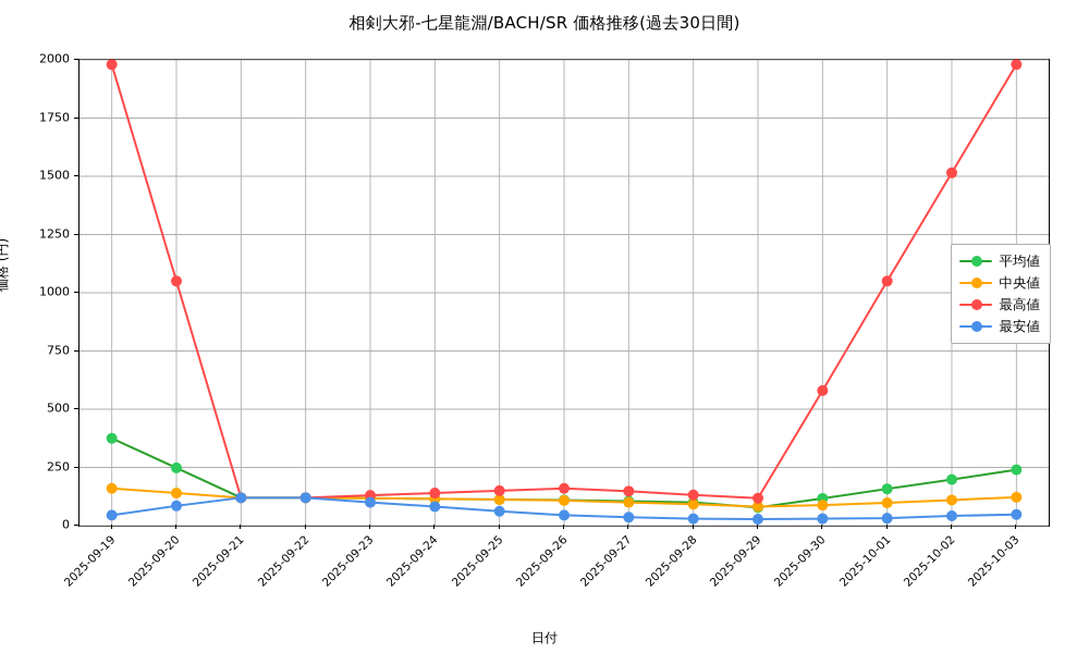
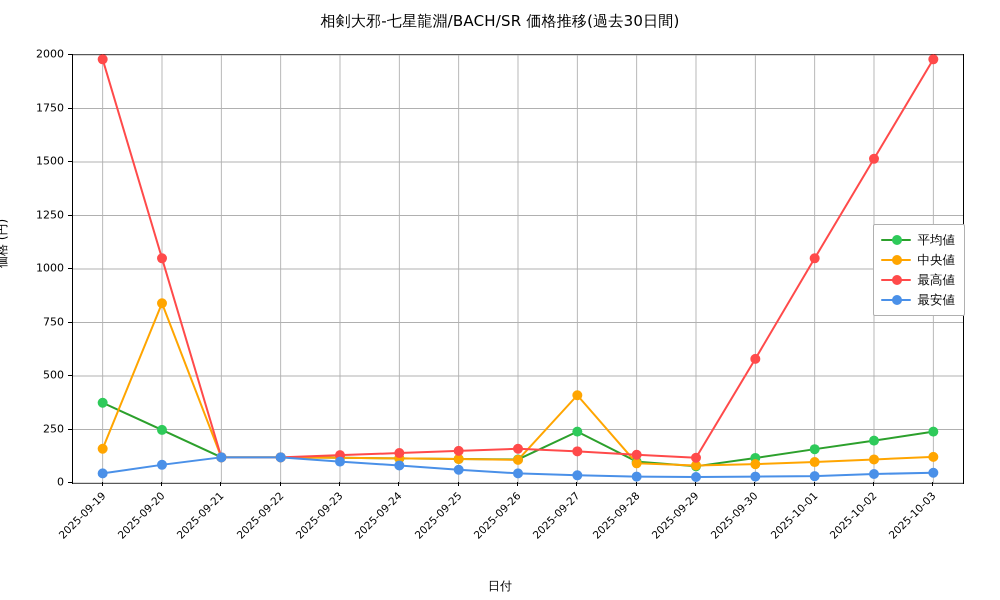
中央値/2025-09-20: 140 -> 840
平均値/2025-09-27: 100 -> 240
中央値/2025-09-27: 100 -> 410
